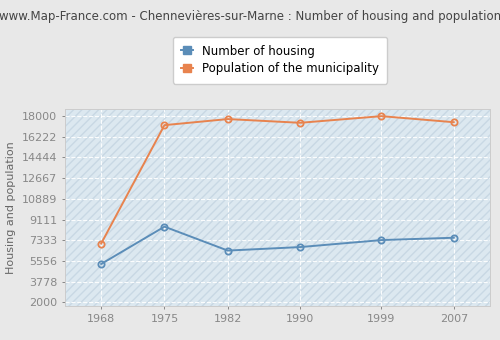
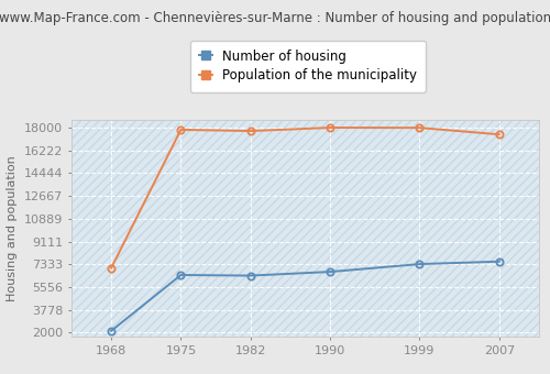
Number of housing/1968: 5300 -> 2200
Number of housing/1975: 8500 -> 6500
Population of the municipality/1975: 17200 -> 17800
Population of the municipality/1990: 17400 -> 18000
